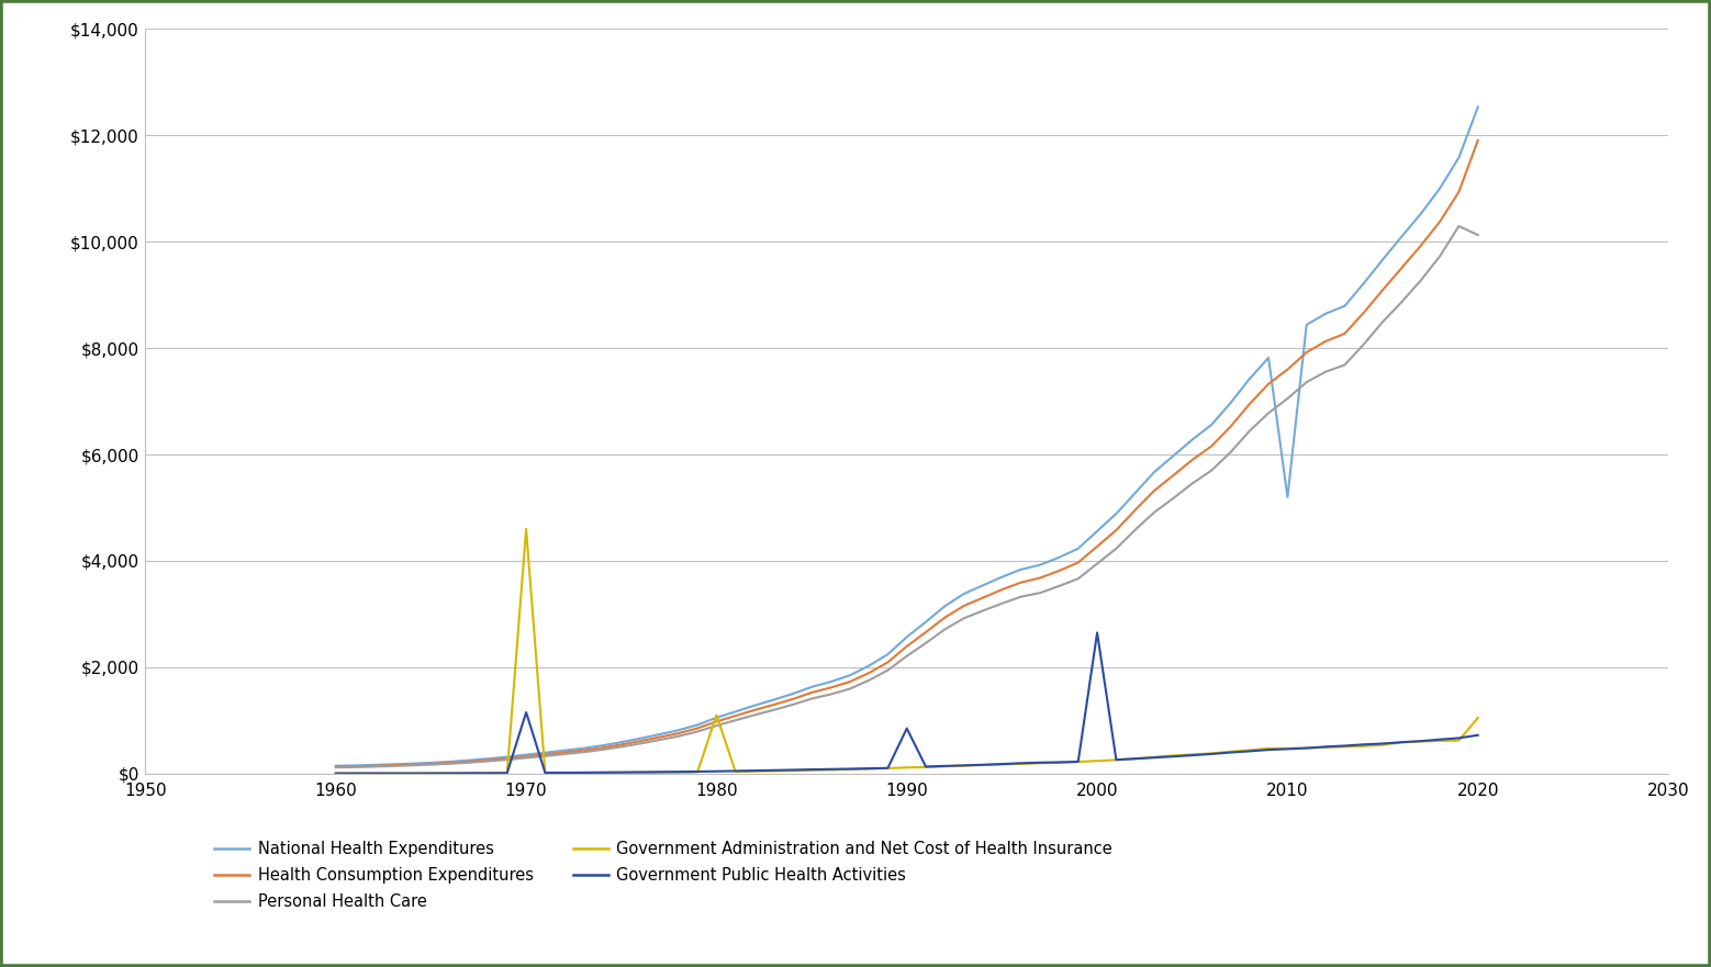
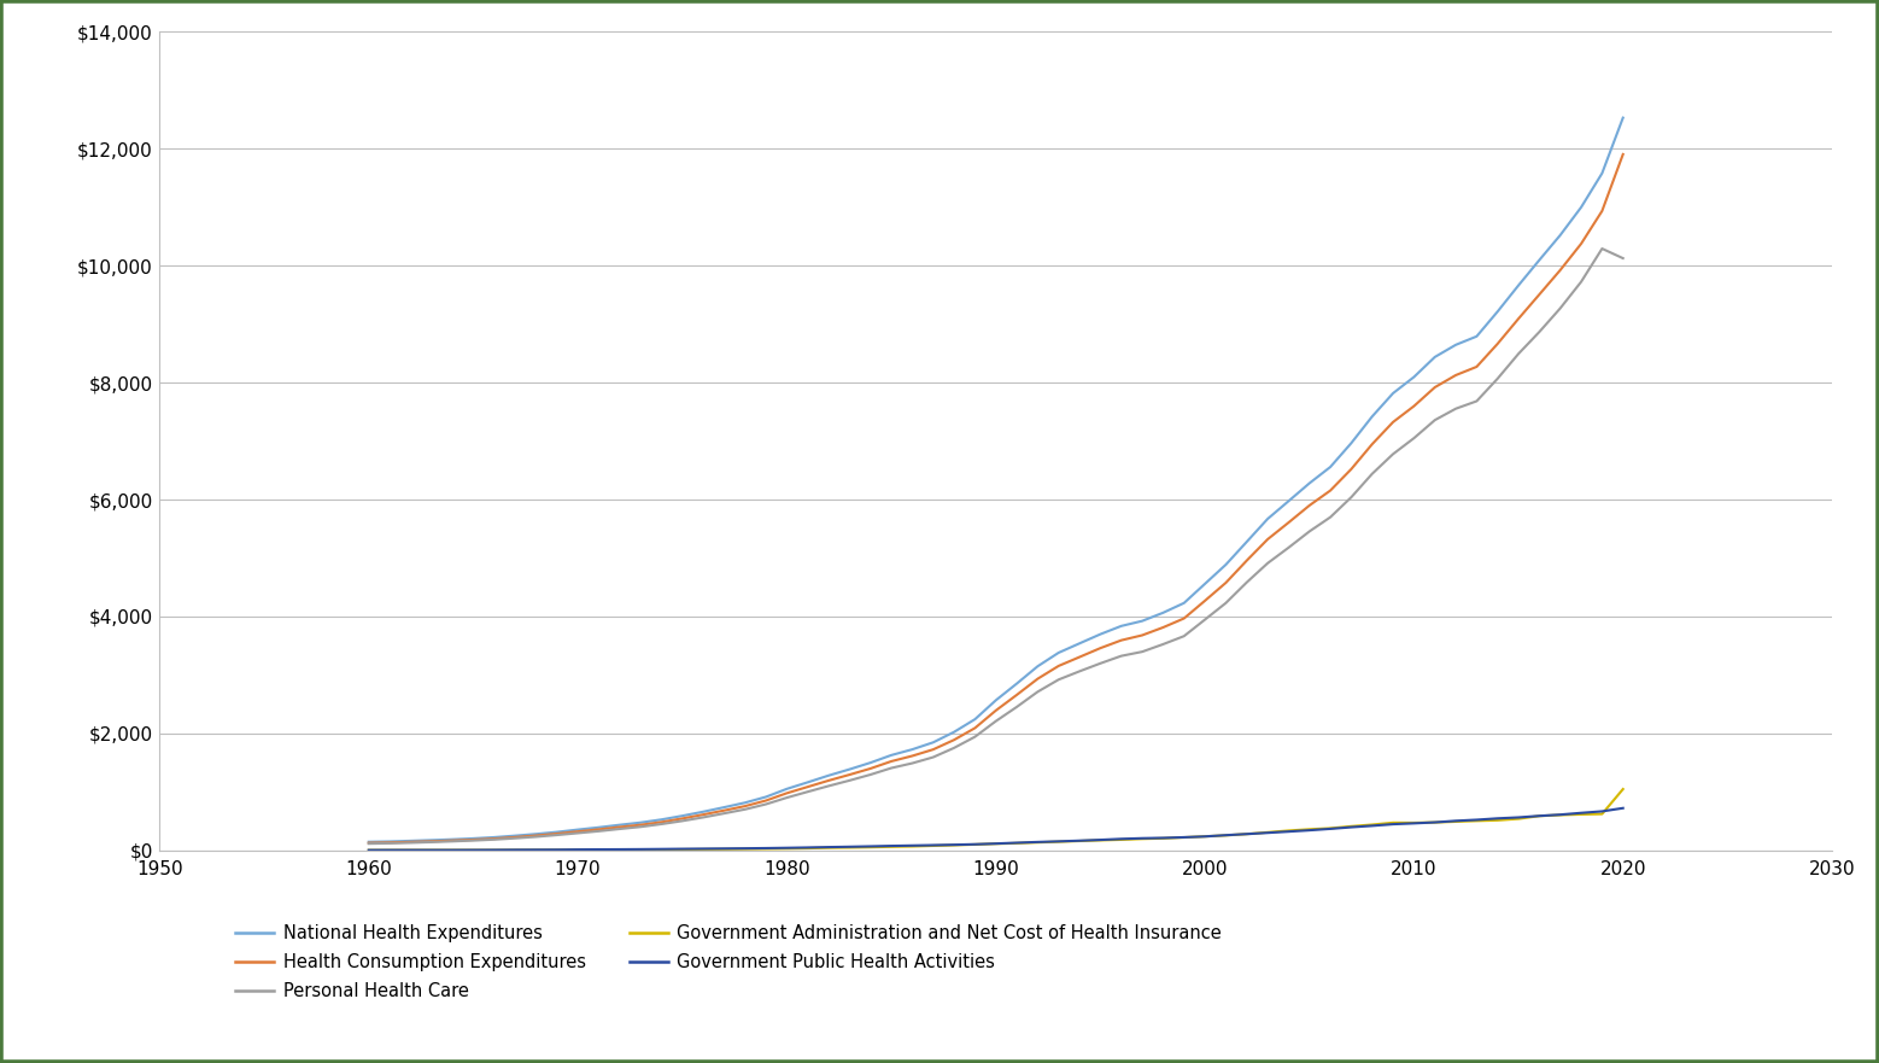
Government Administration and Net Cost of Health Insurance/1970: $4,600 -> $10
Government Public Health Activities/1970: $1,150 -> $10
Government Administration and Net Cost of Health Insurance/1980: $1,100 -> $30
Government Public Health Activities/1990: $850 -> $120
Government Public Health Activities/2000: $2,650 -> $240
National Health Expenditures/2010: $5,200 -> $8,100
